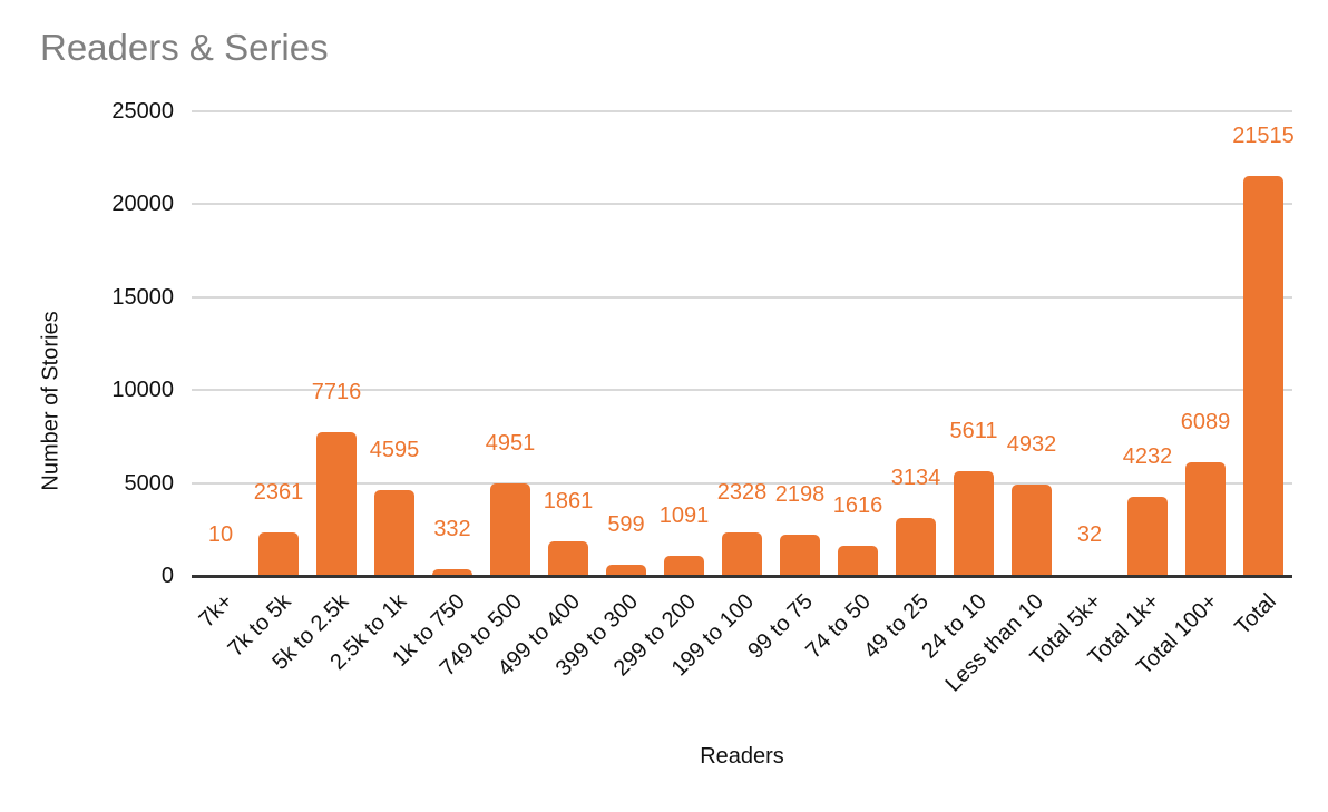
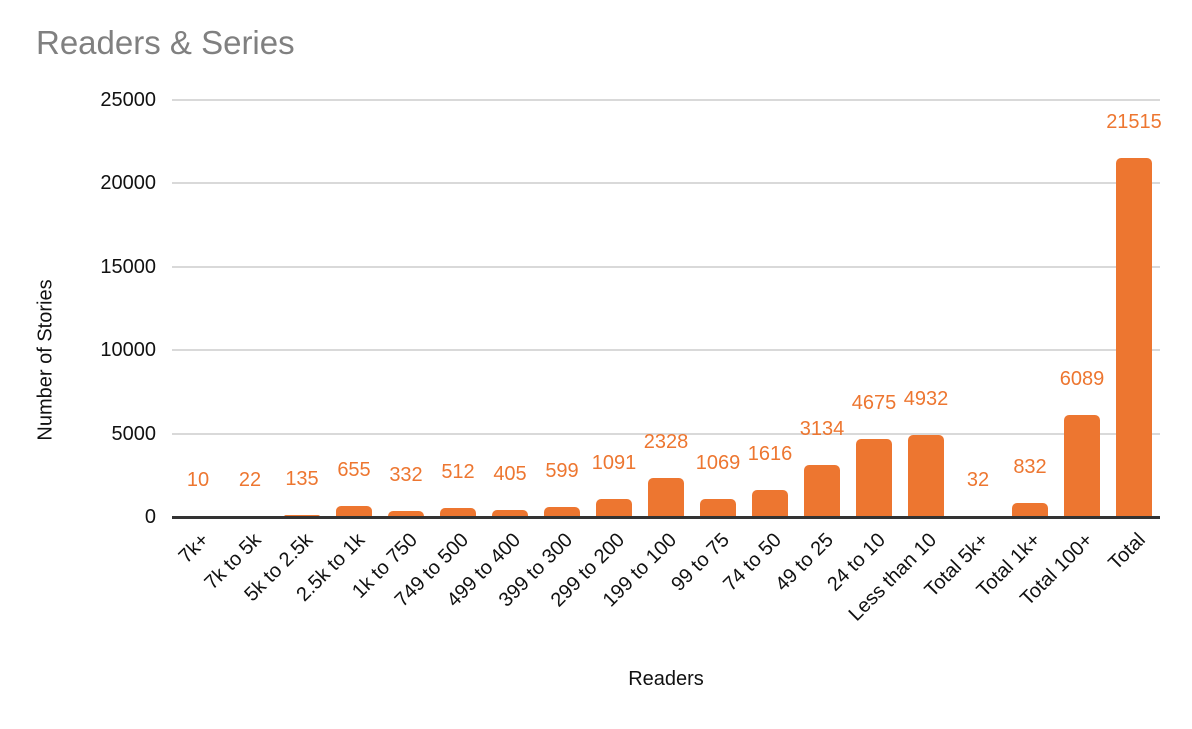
7k to 5k: 2361 -> 22
5k to 2.5k: 7716 -> 135
2.5k to 1k: 4595 -> 655
749 to 500: 4951 -> 512
499 to 400: 1861 -> 405
99 to 75: 2198 -> 1069
24 to 10: 5611 -> 4675
Total 1k+: 4232 -> 832
